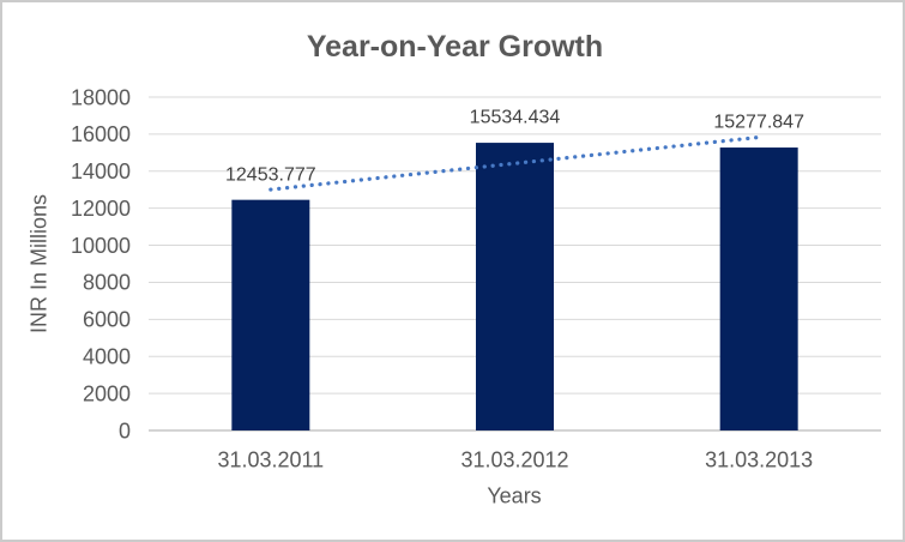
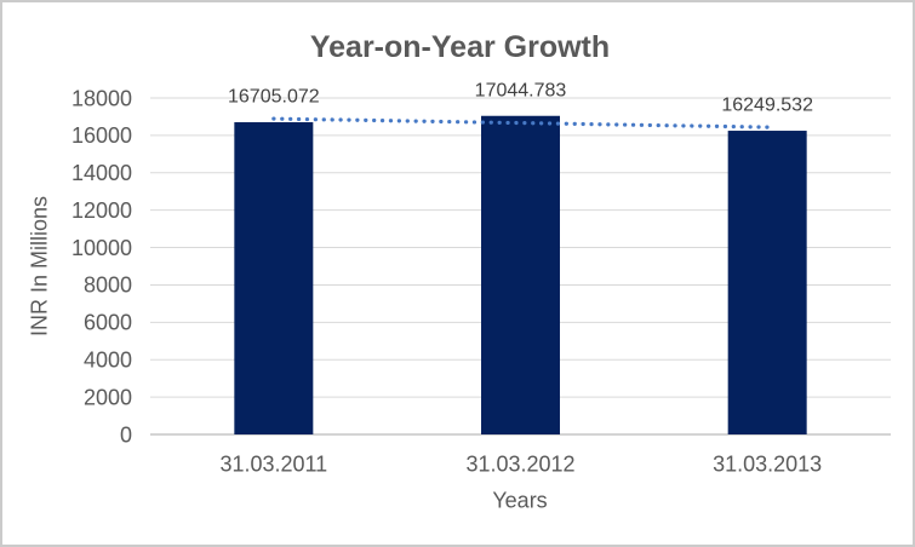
31.03.2011: 12453.777 -> 16705.072
31.03.2012: 15534.434 -> 17044.783
31.03.2013: 15277.847 -> 16249.532
